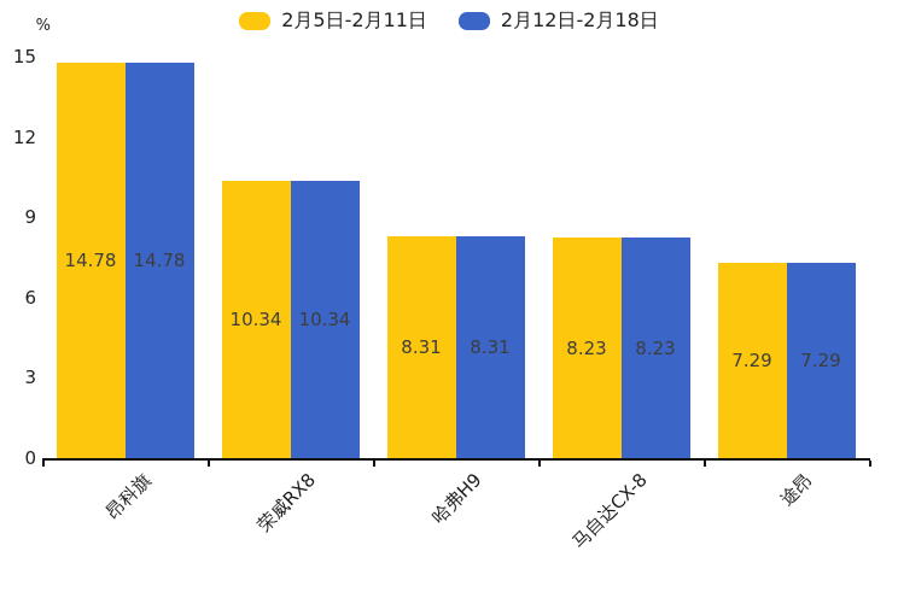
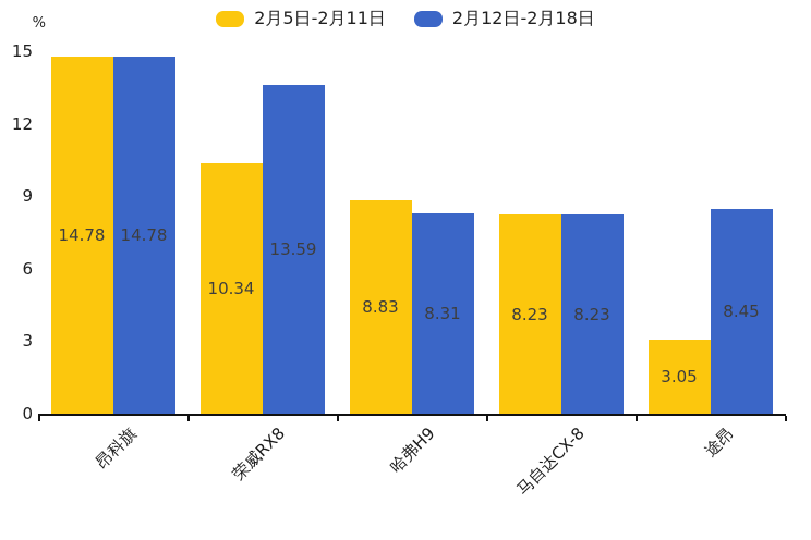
2月12日-2月18日/荣威RX8: 10.34 -> 13.59
2月5日-2月11日/哈弗H9: 8.31 -> 8.83
2月5日-2月11日/途昂: 7.29 -> 3.05
2月12日-2月18日/途昂: 7.29 -> 8.45
